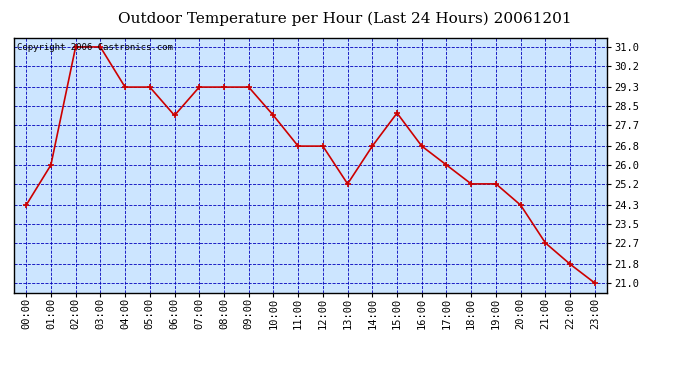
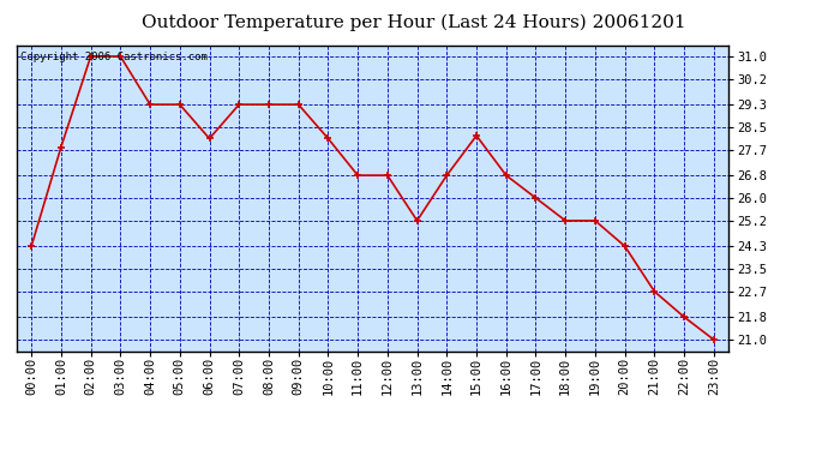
01:00: 26.0 -> 27.8
